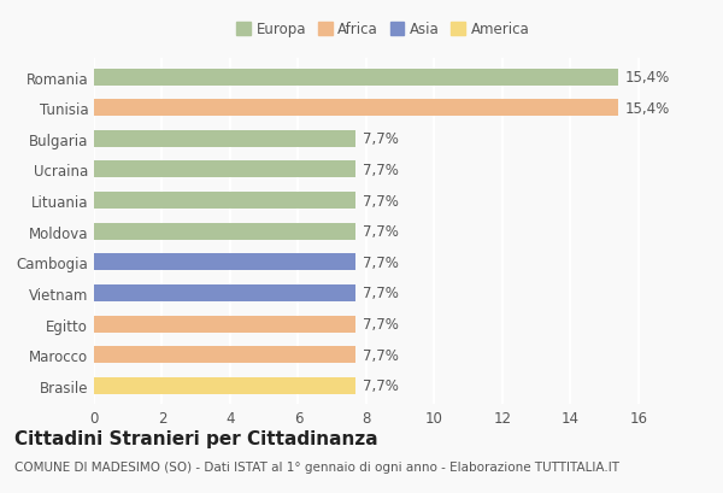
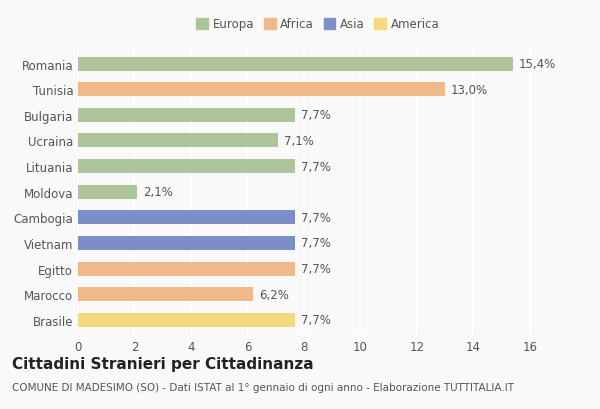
Tunisia: 15,4% -> 13,0%
Ucraina: 7,7% -> 7,1%
Moldova: 7,7% -> 2,1%
Marocco: 7,7% -> 6,2%
